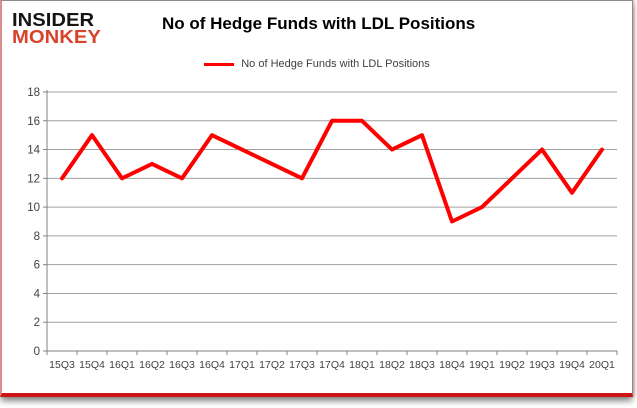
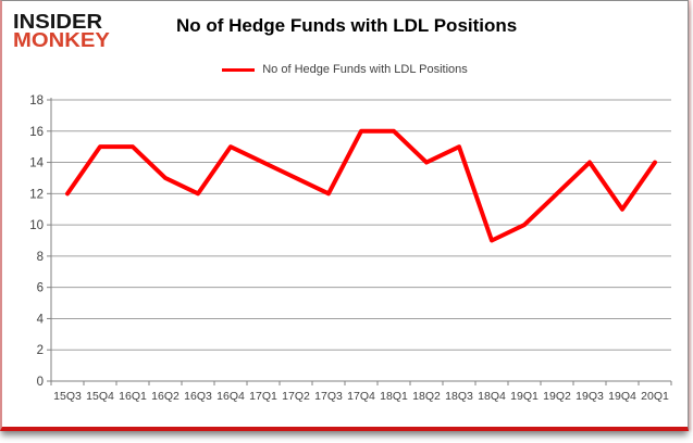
16Q1: 12 -> 15
